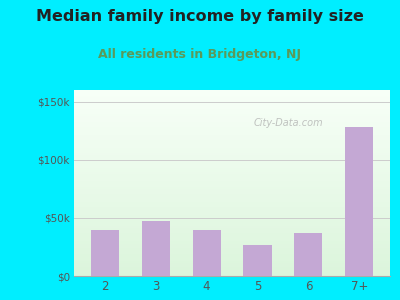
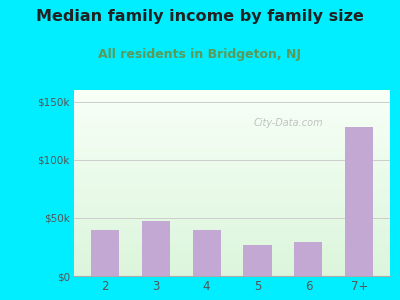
6: $37k -> $29k
